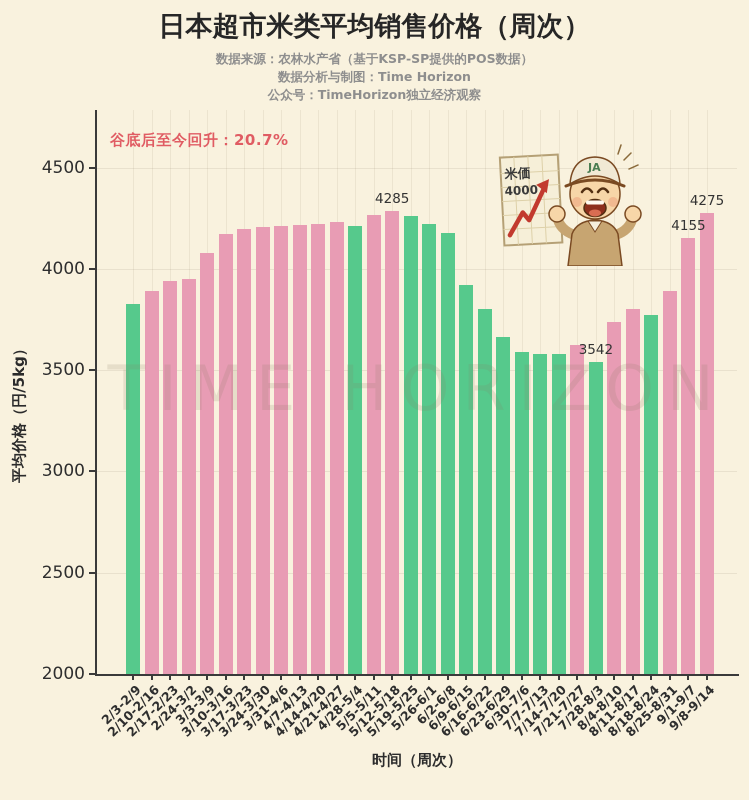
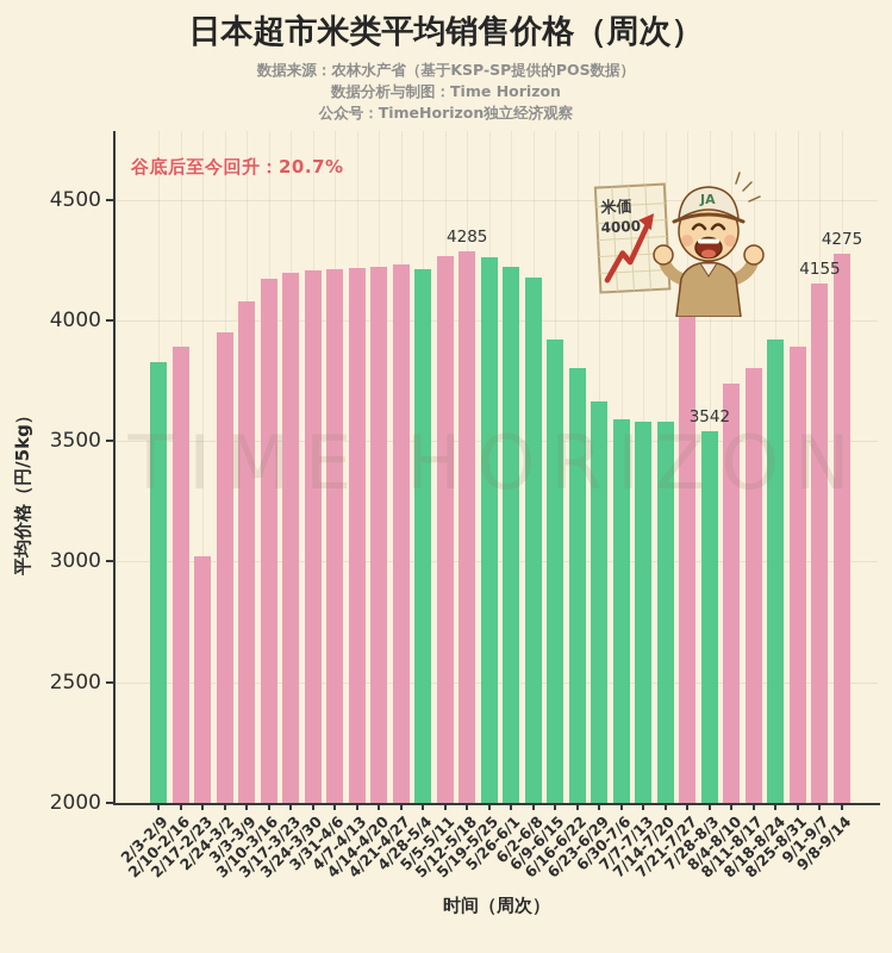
2/17-2/23: 3940 -> 3020
7/21-7/27: 3620 -> 4190
8/18-8/24: 3780 -> 3920
